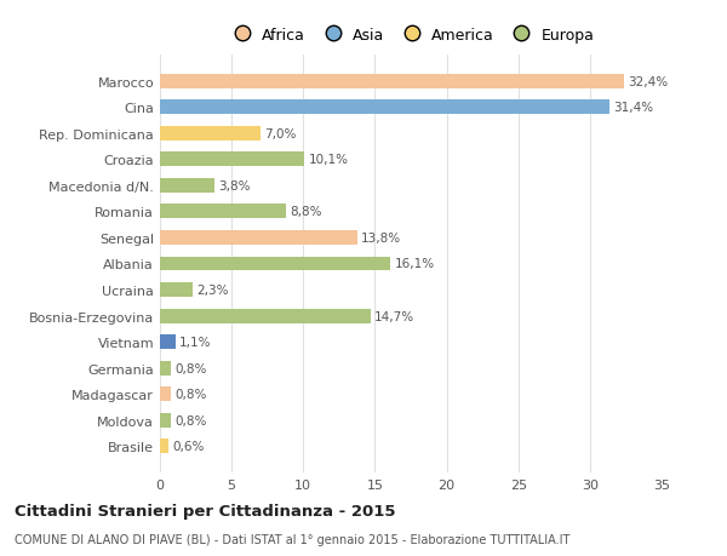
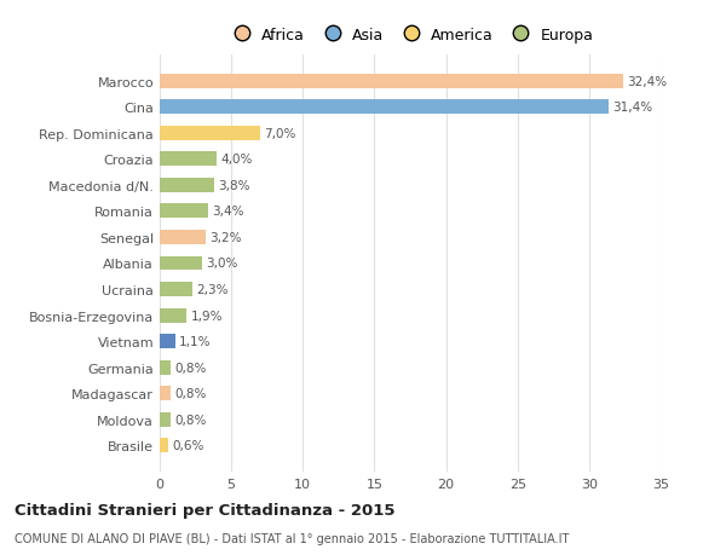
Croazia: 10,1% -> 4,0%
Romania: 8,8% -> 3,4%
Senegal: 13,8% -> 3,2%
Albania: 16,1% -> 3,0%
Bosnia-Erzegovina: 14,7% -> 1,9%
